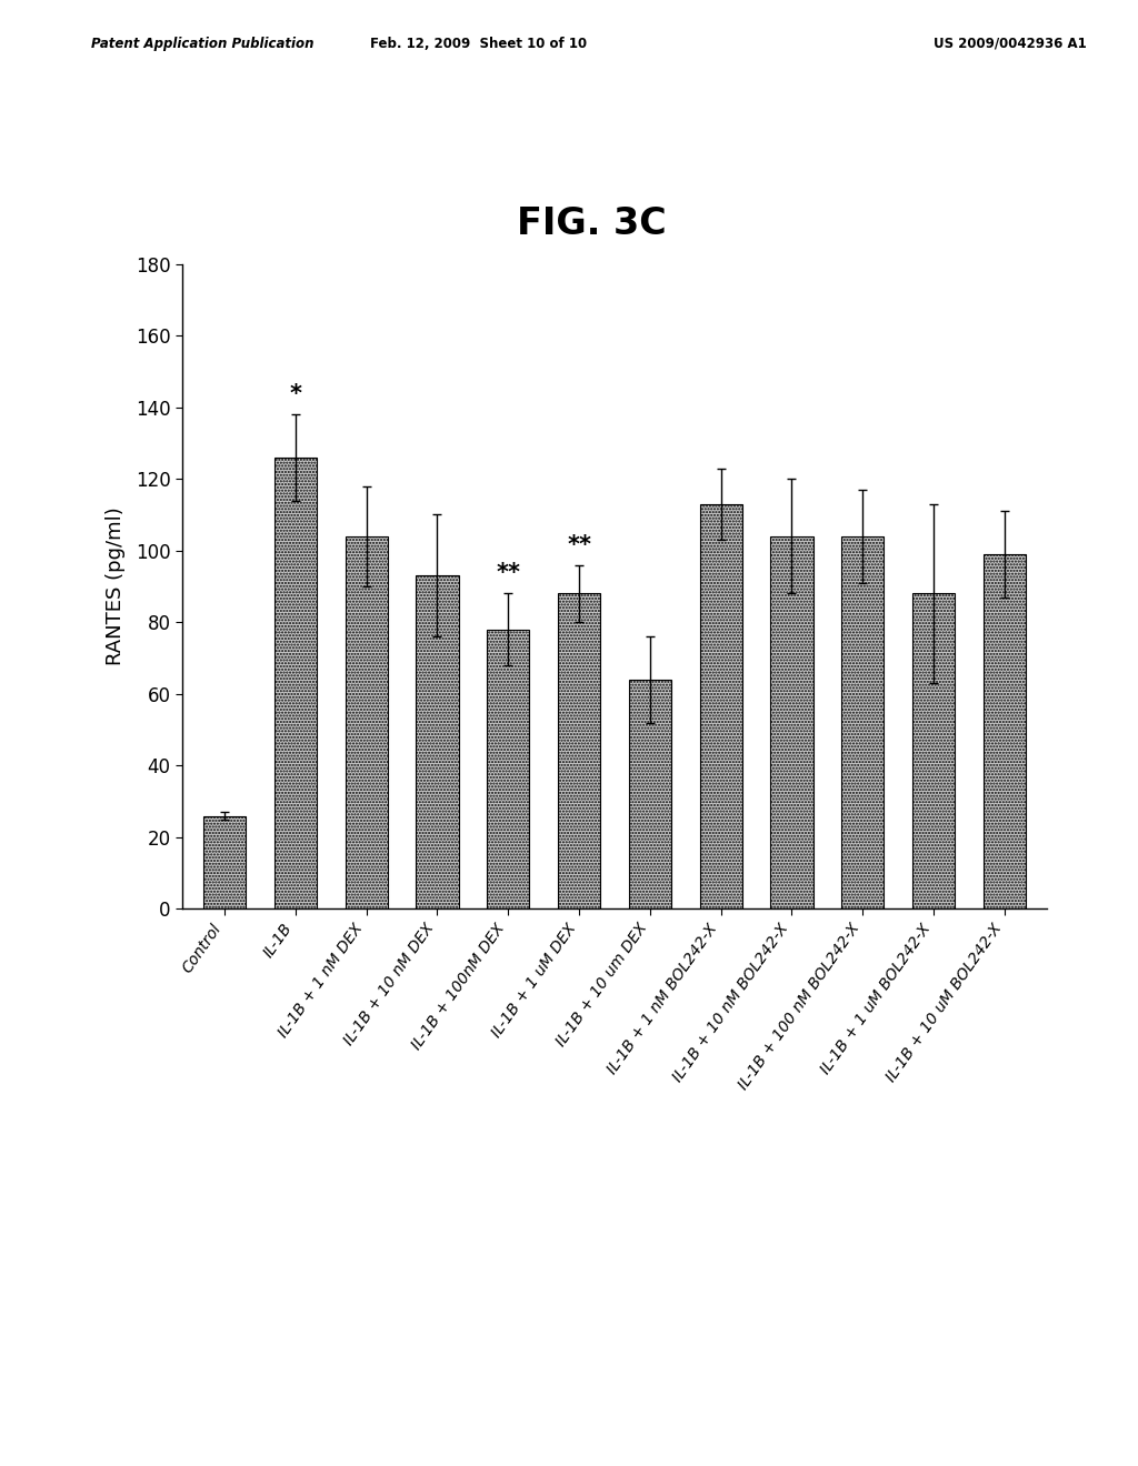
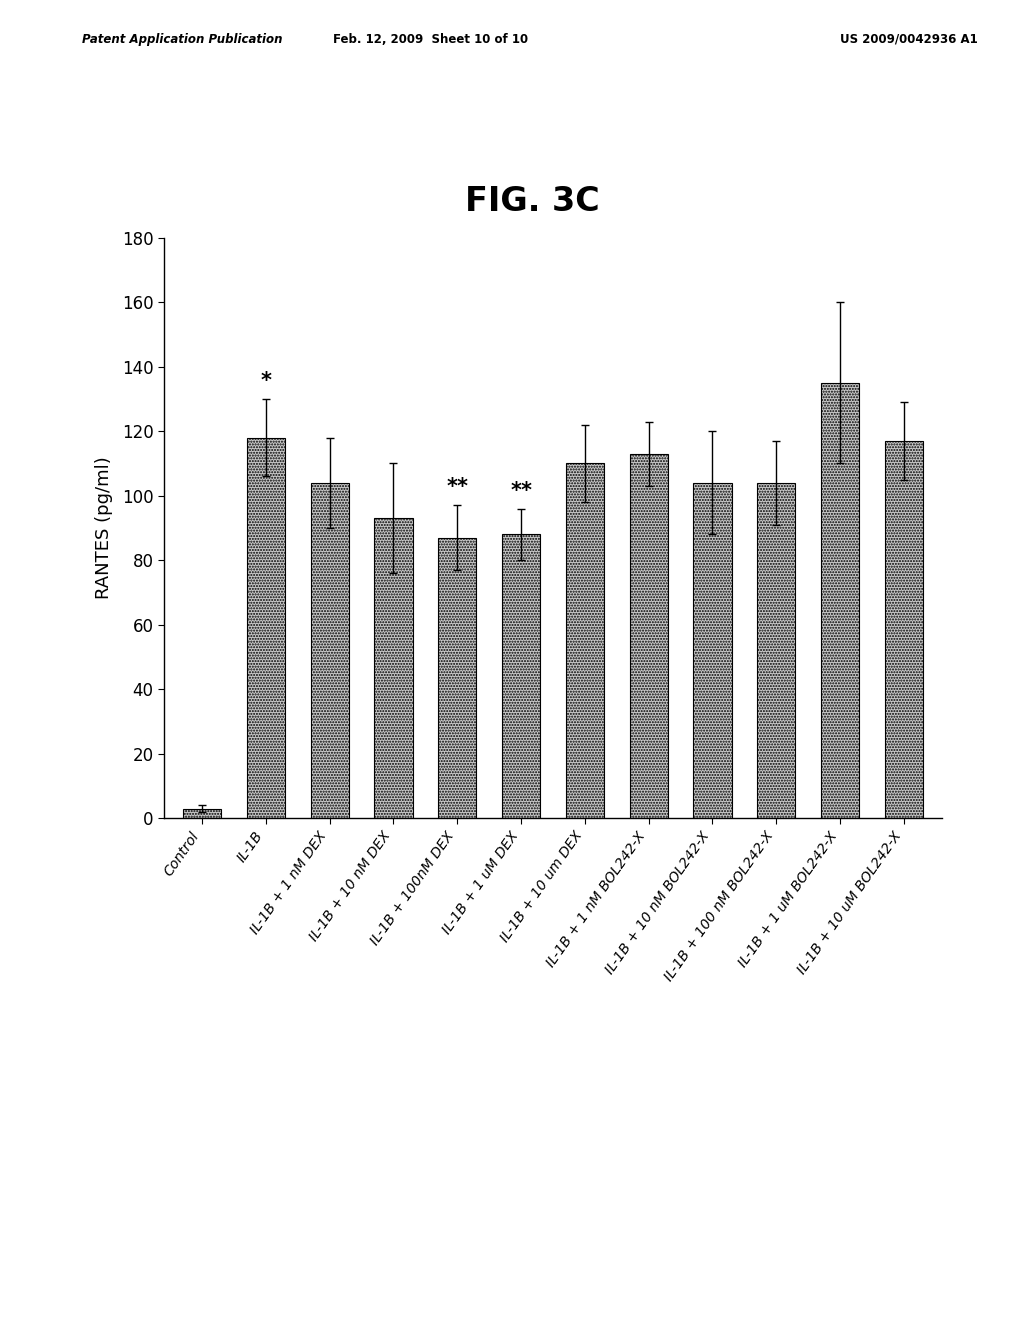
Control: 26 -> 3
IL-1B: 126 -> 118
IL-1B + 100nM DEX: 78 -> 87
IL-1B + 10 um DEX: 64 -> 110
IL-1B + 1 uM BOL242-X: 88 -> 135
IL-1B + 10 uM BOL242-X: 99 -> 117
